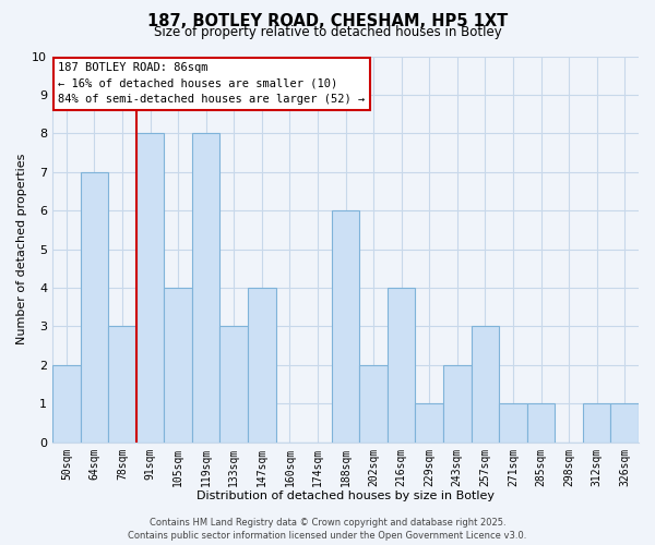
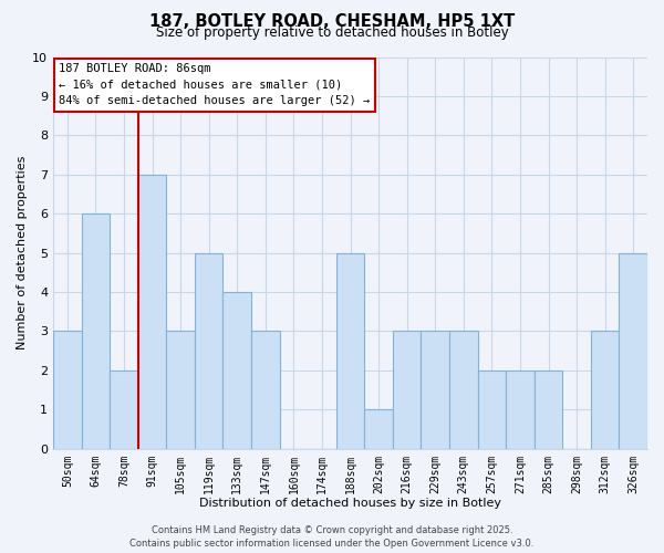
50sqm: 2 -> 3
64sqm: 7 -> 6
78sqm: 3 -> 2
91sqm: 8 -> 7
105sqm: 4 -> 3
119sqm: 8 -> 5
133sqm: 3 -> 4
147sqm: 4 -> 3
188sqm: 6 -> 5
202sqm: 2 -> 1
216sqm: 4 -> 3
229sqm: 1 -> 3
243sqm: 2 -> 3
257sqm: 3 -> 2
271sqm: 1 -> 2
285sqm: 1 -> 2
312sqm: 1 -> 3
326sqm: 1 -> 5
